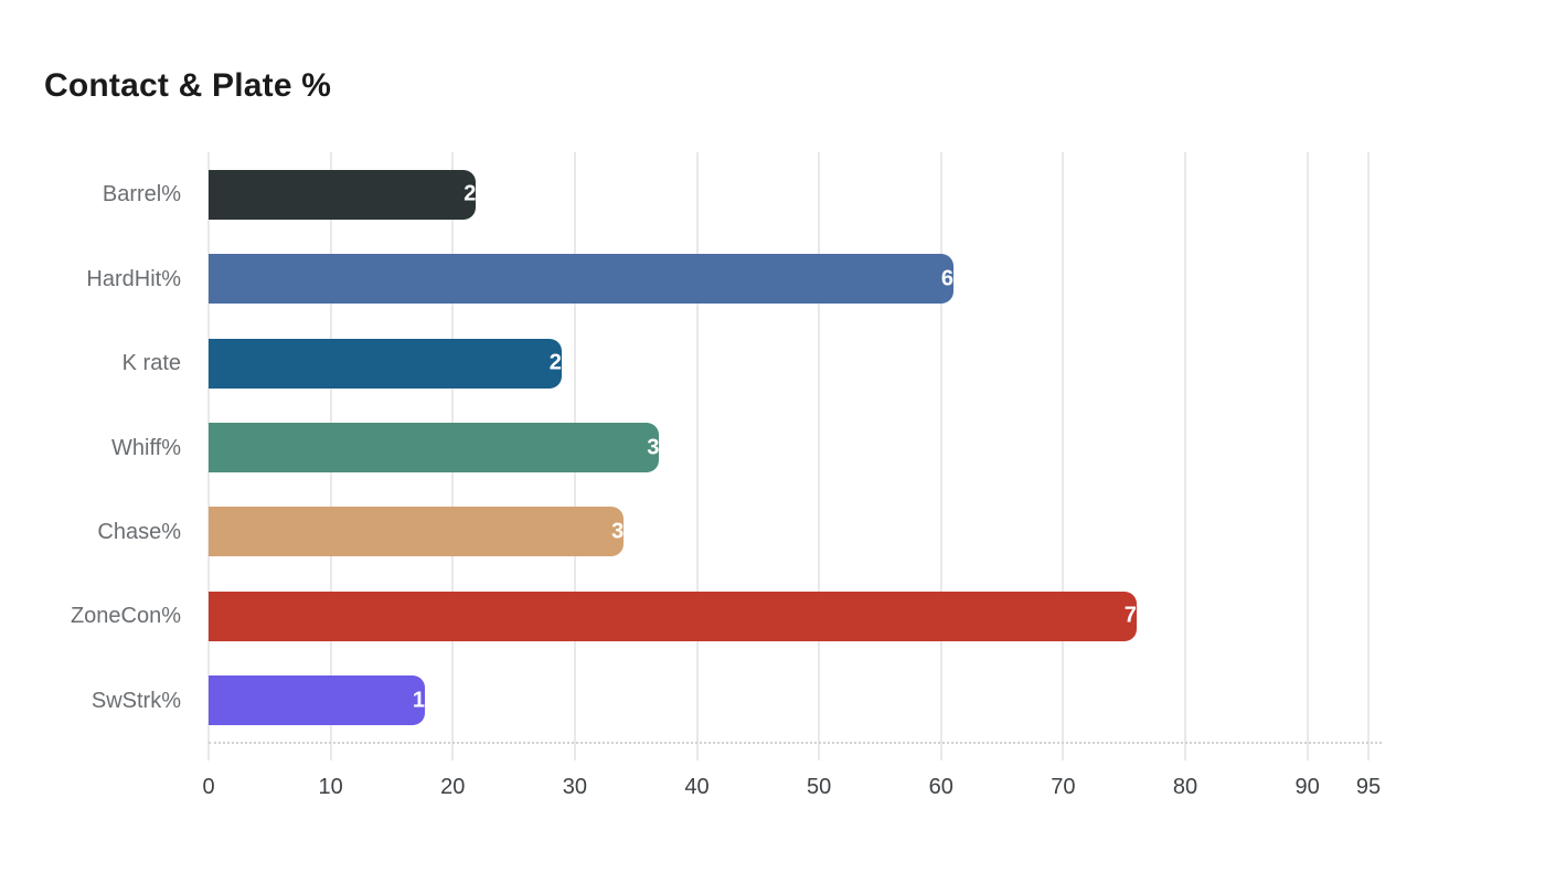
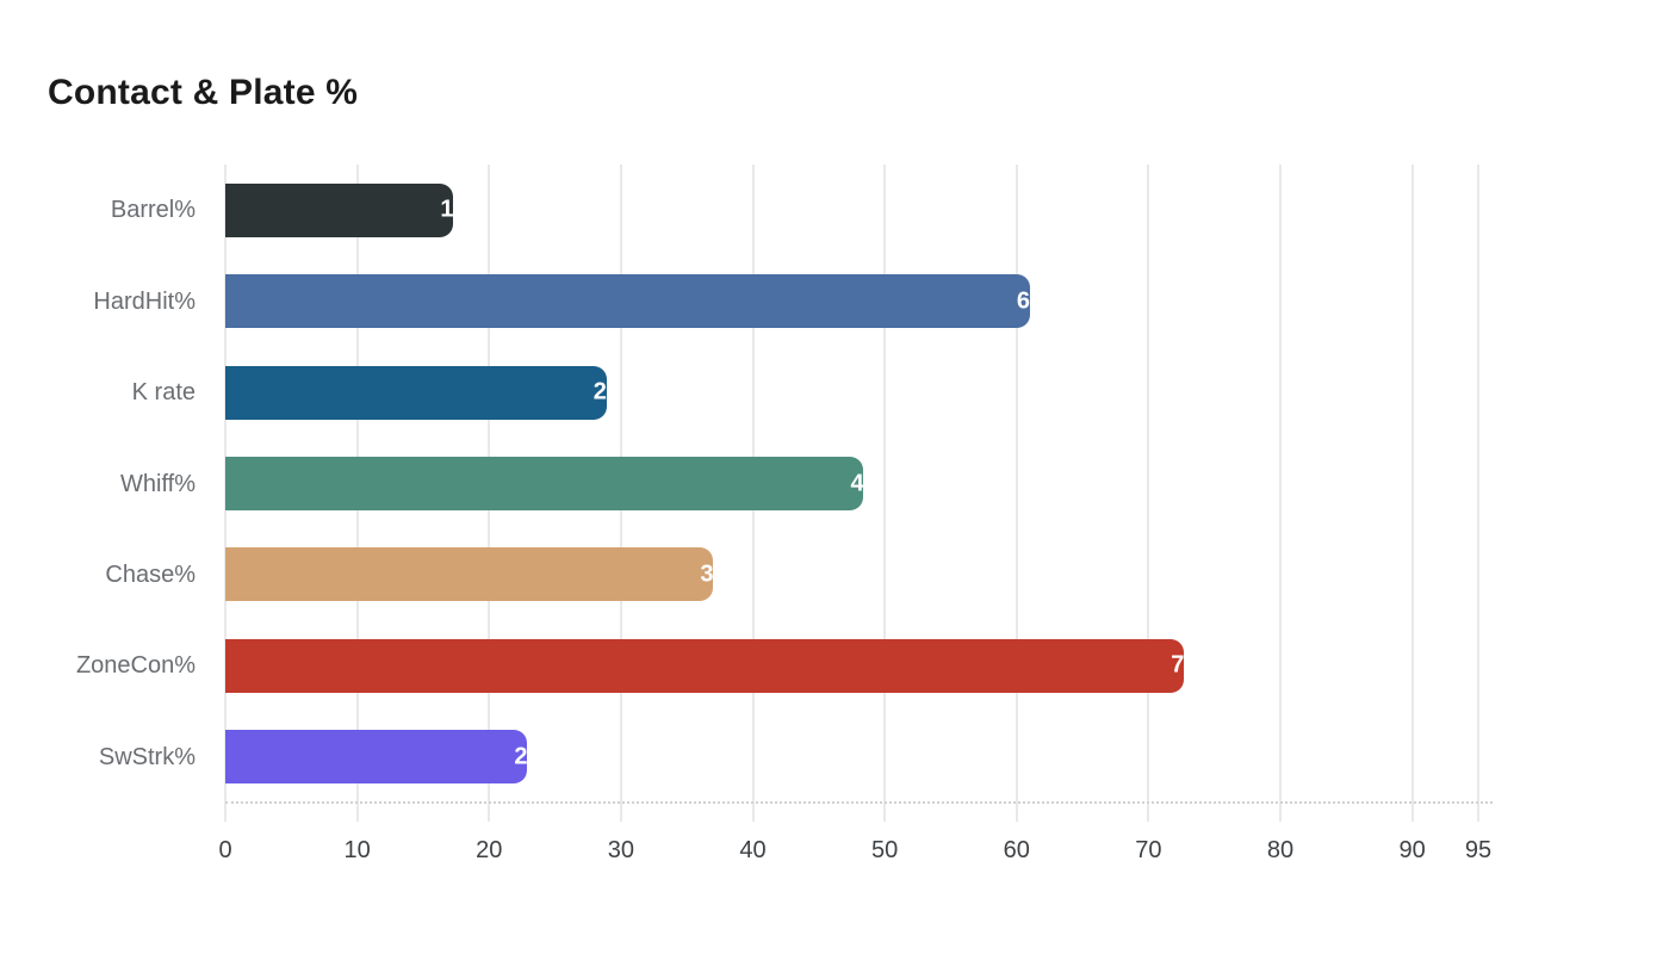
Barrel%: 21.9 -> 17.3
Whiff%: 36.9 -> 48.4
Chase%: 34.0 -> 37.0
ZoneCon%: 76.0 -> 72.7
SwStrk%: 17.7 -> 22.9
